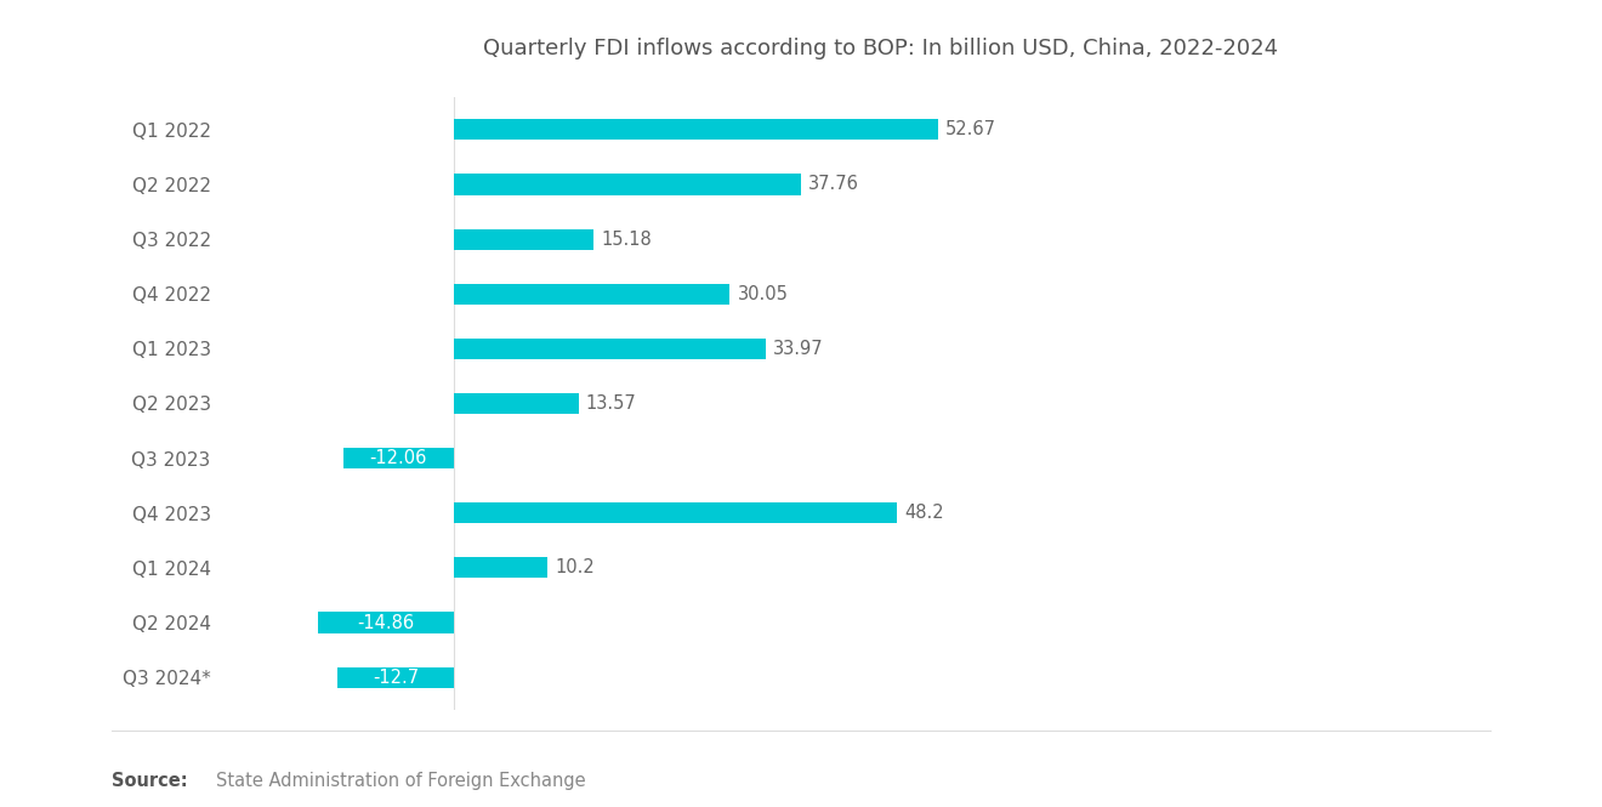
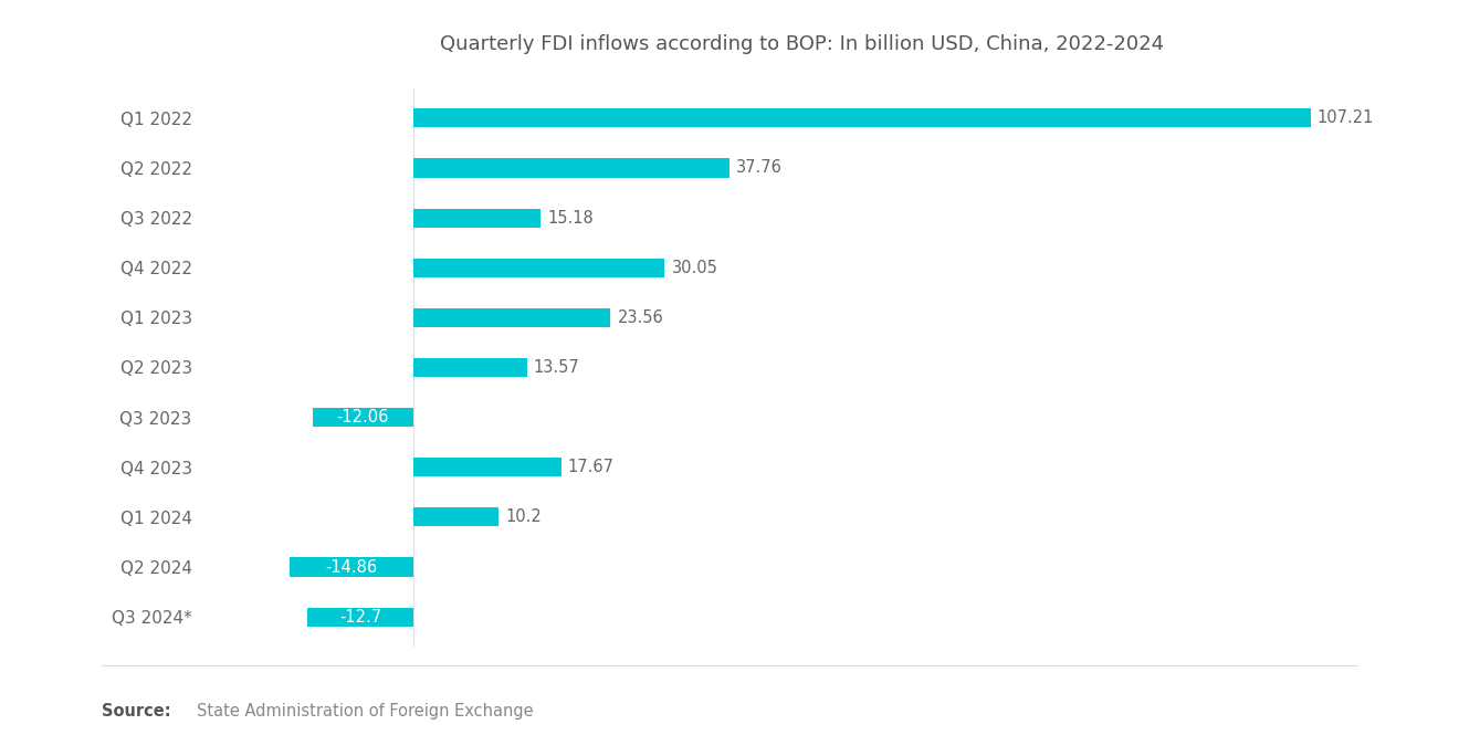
Q1 2022: 52.67 -> 107.21
Q1 2023: 33.97 -> 23.56
Q4 2023: 48.2 -> 17.67
